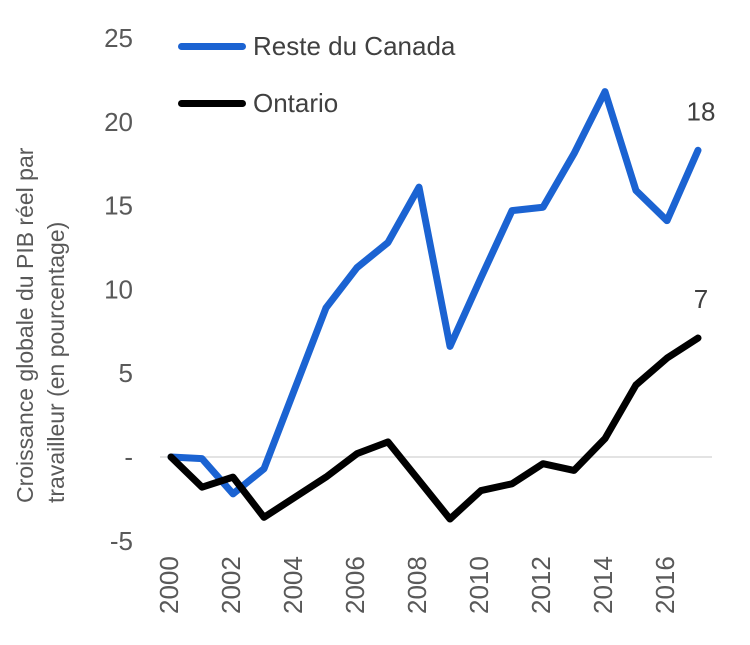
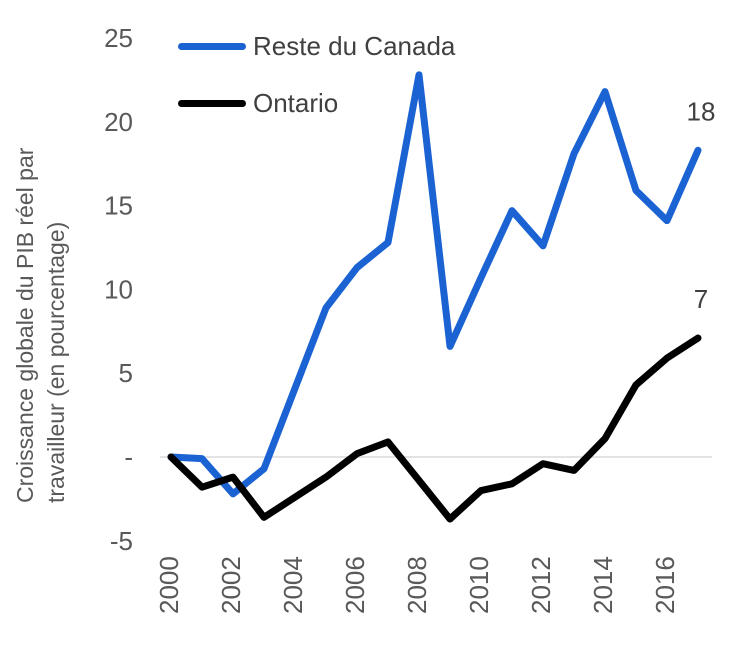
Reste du Canada/2008: 16.1 -> 22.8
Reste du Canada/2012: 14.9 -> 12.6
